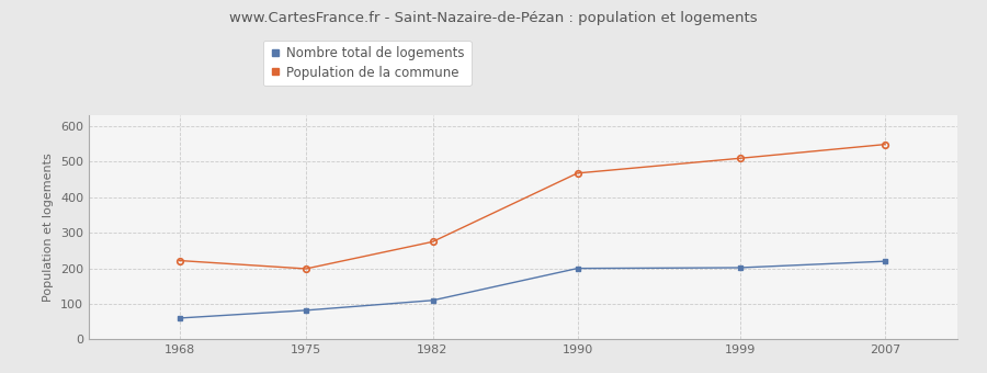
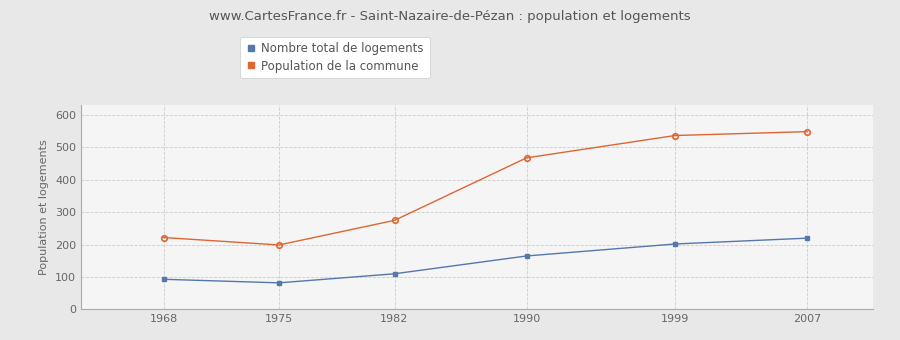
Nombre total de logements/1968: 60 -> 93
Nombre total de logements/1990: 200 -> 165
Population de la commune/1999: 510 -> 537
